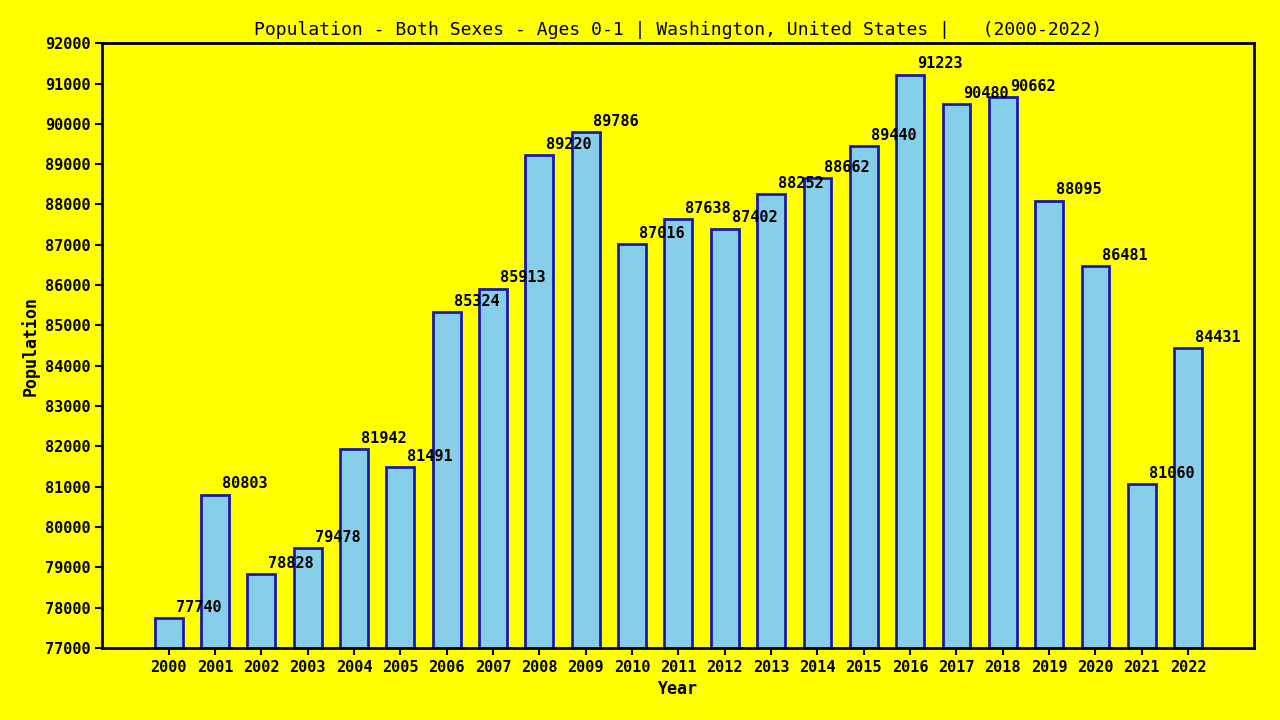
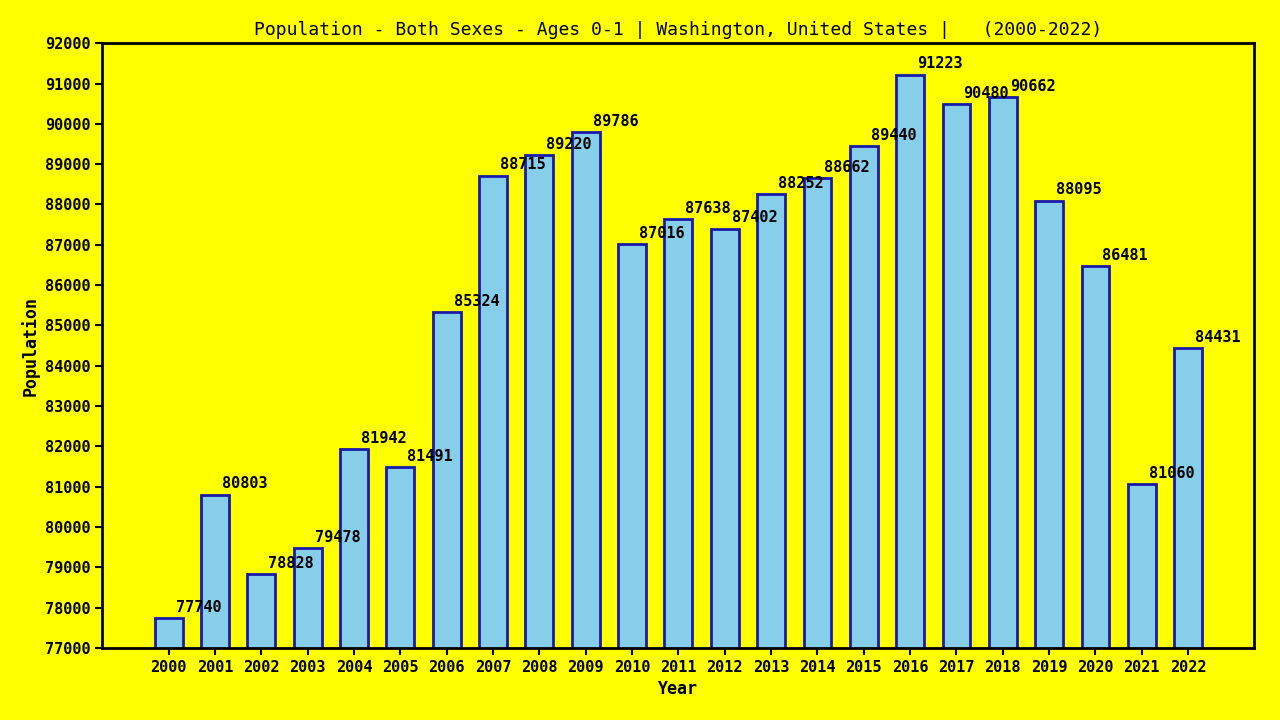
2007: 85913 -> 88715
